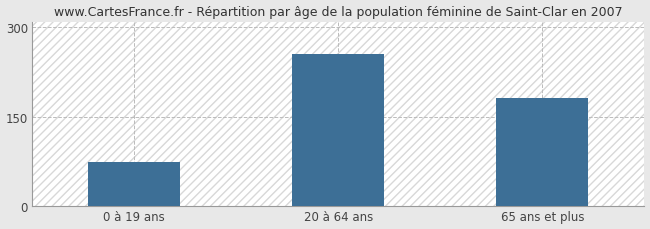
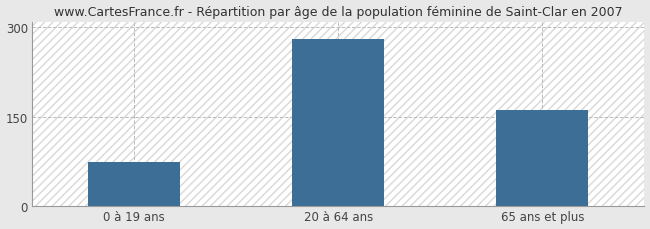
20 à 64 ans: 256 -> 280
65 ans et plus: 182 -> 162
